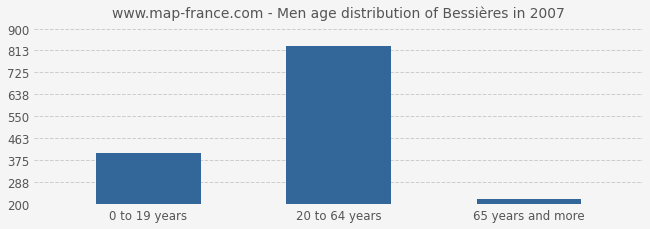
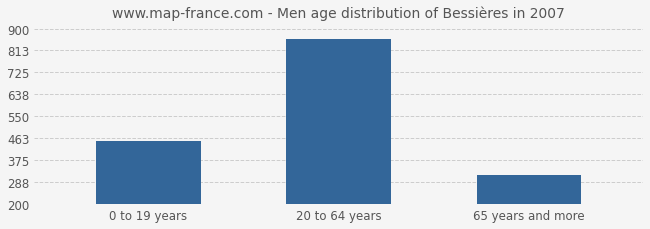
0 to 19 years: 405 -> 450
20 to 64 years: 830 -> 860
65 years and more: 220 -> 315
